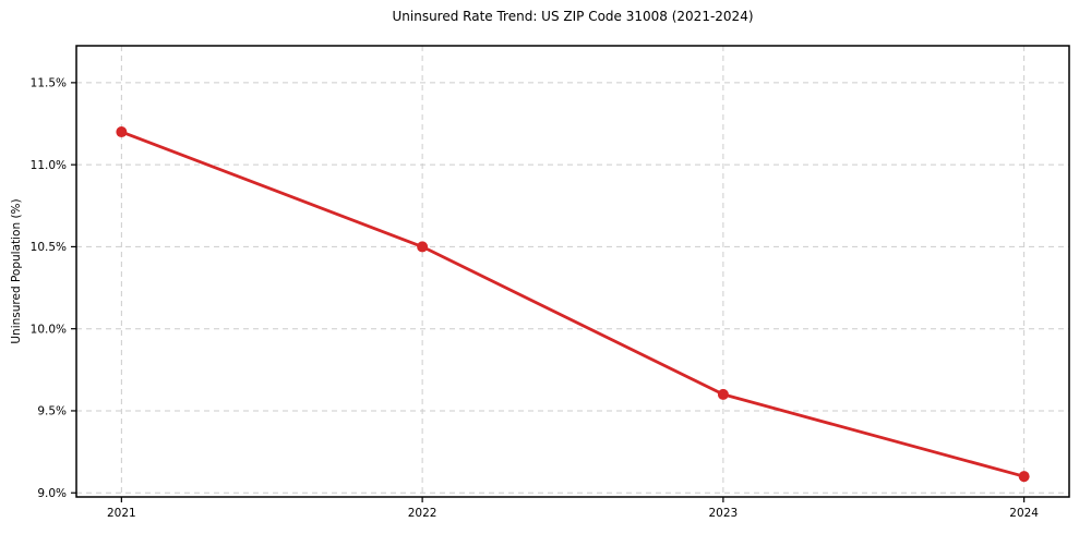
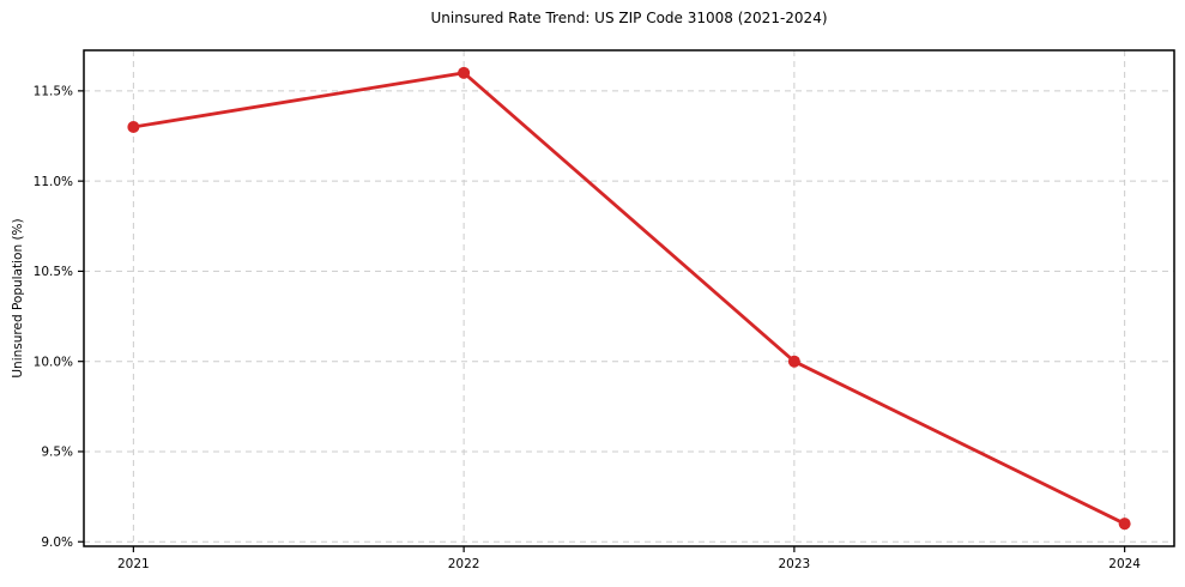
2021: 11.2% -> 11.3%
2022: 10.5% -> 11.6%
2023: 9.6% -> 10.0%
